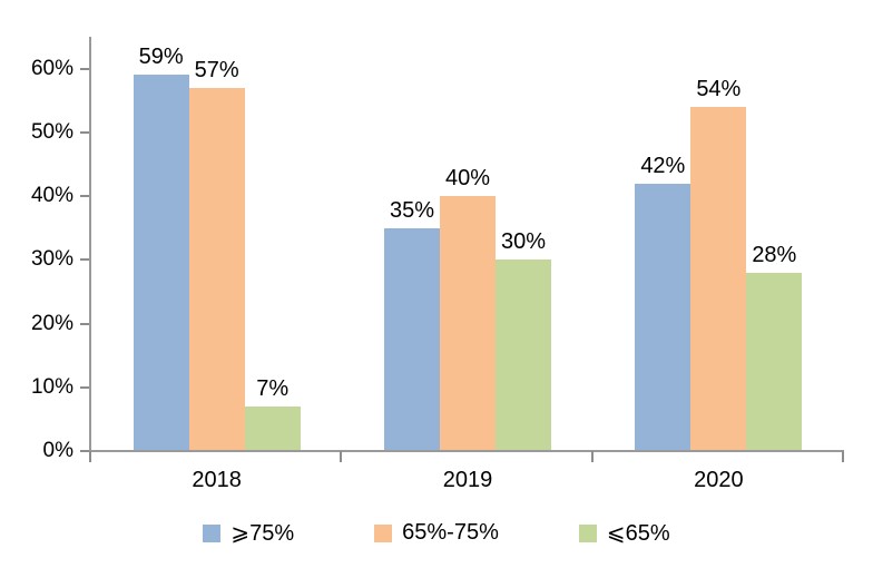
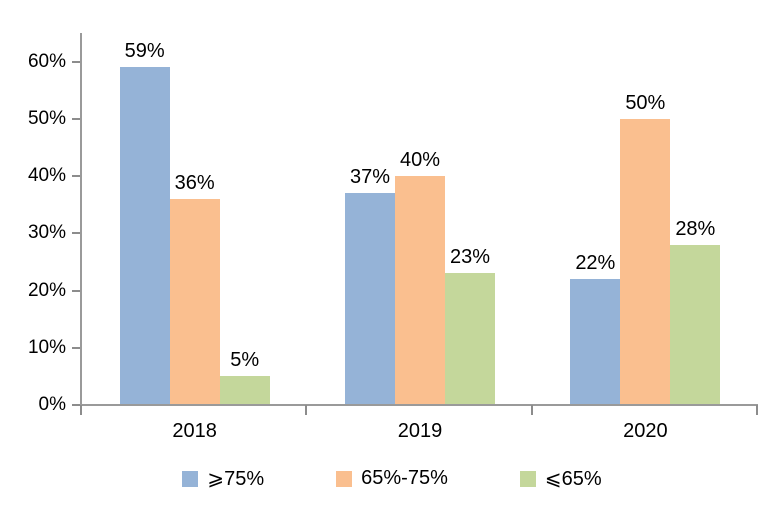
65%-75%/2018: 57% -> 36%
⩽65%/2018: 7% -> 5%
⩾75%/2019: 35% -> 37%
⩽65%/2019: 30% -> 23%
⩾75%/2020: 42% -> 22%
65%-75%/2020: 54% -> 50%
